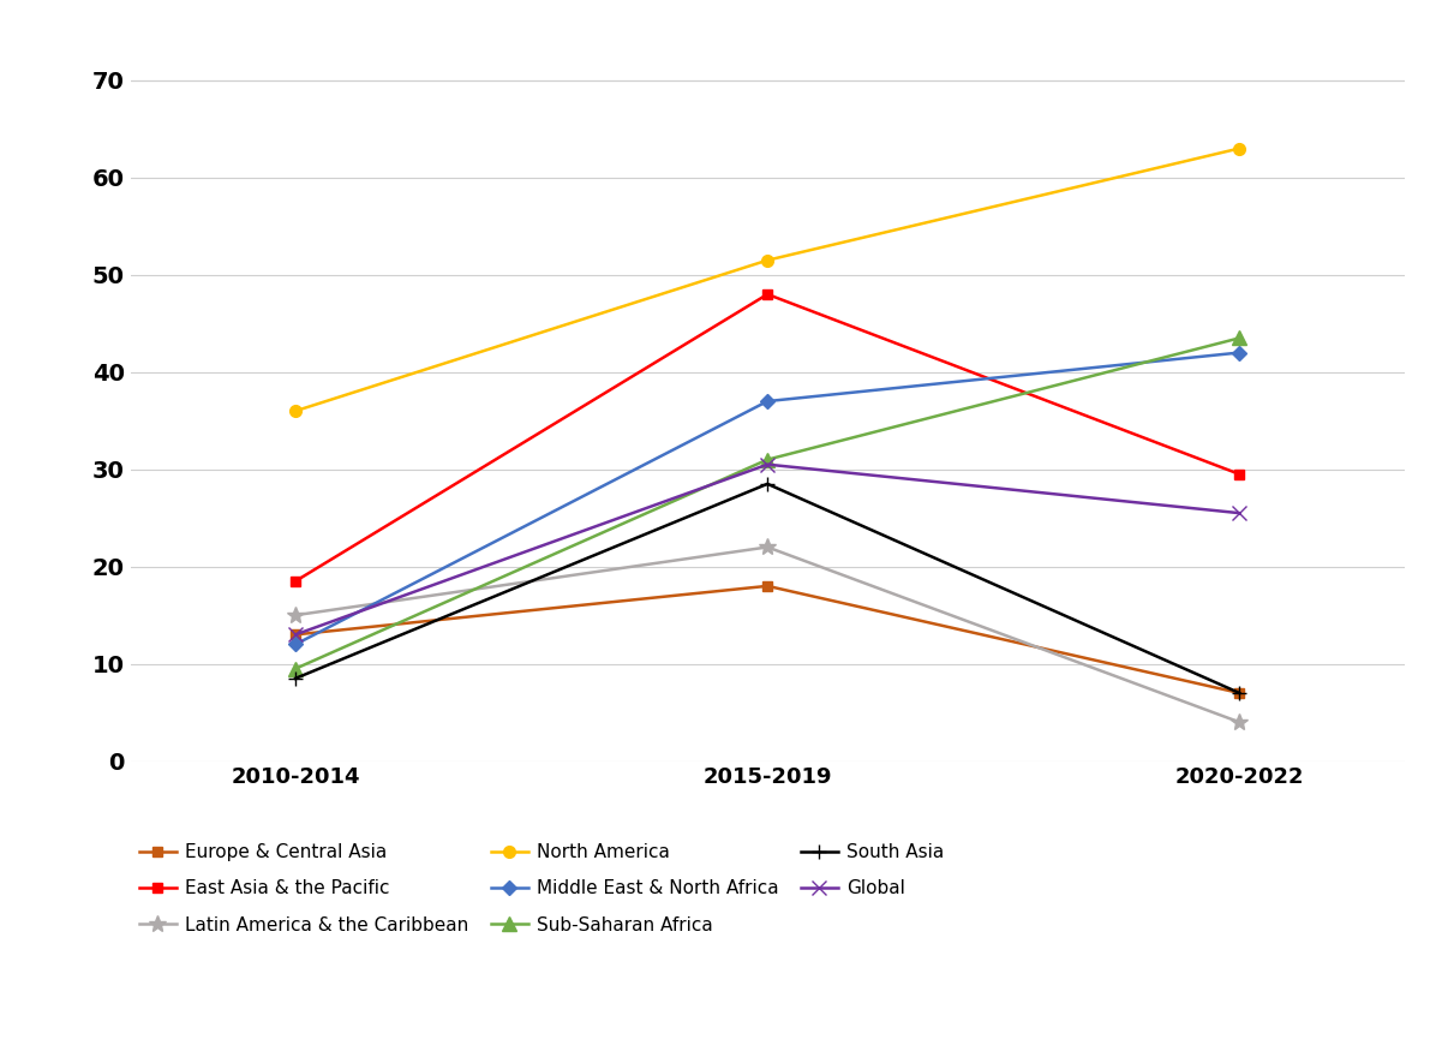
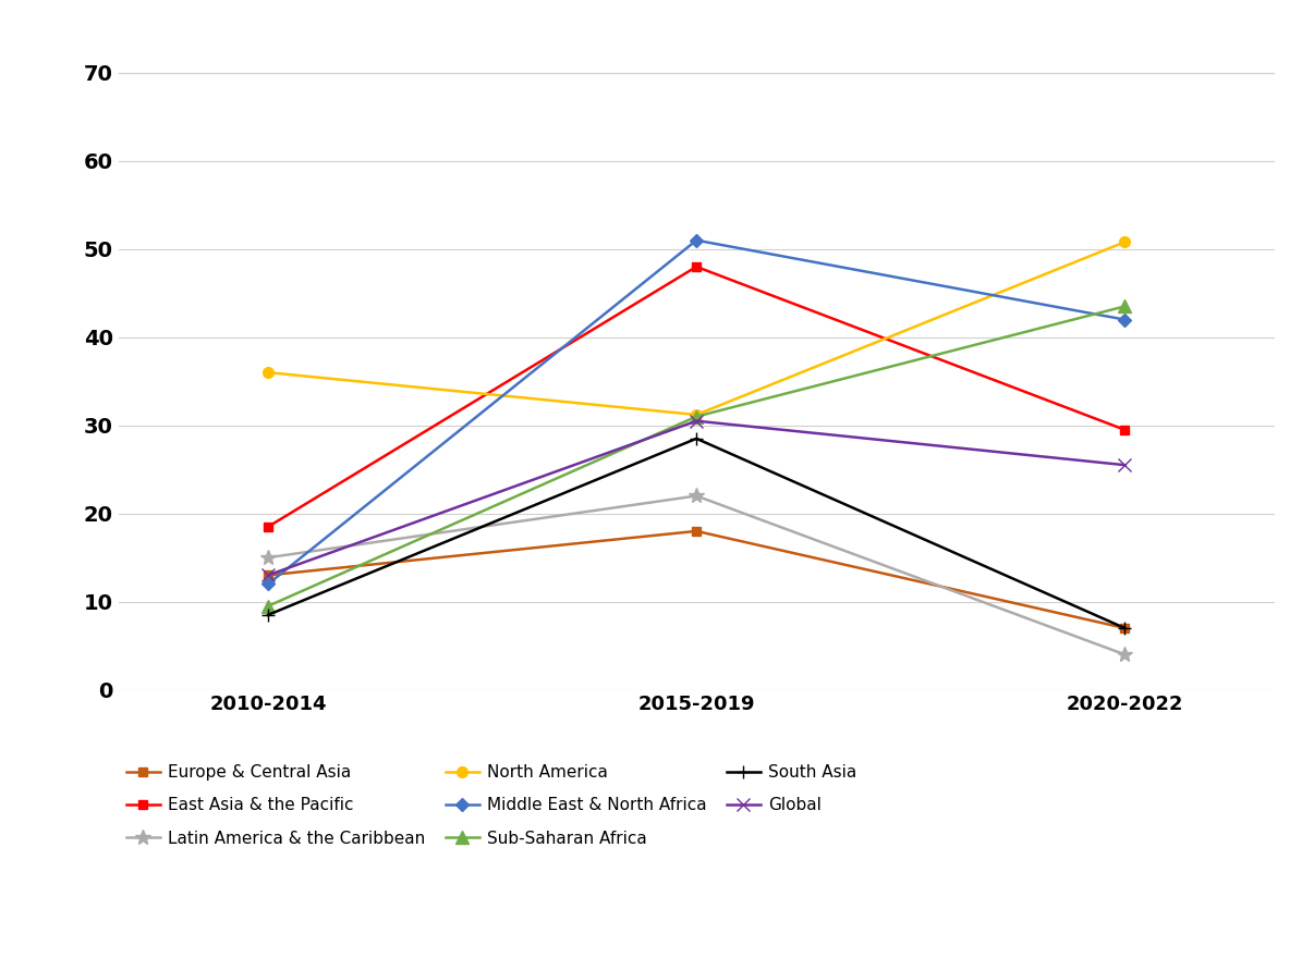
North America/2015-2019: 51.5 -> 31.2
Middle East & North Africa/2015-2019: 37 -> 51
North America/2020-2022: 63.0 -> 50.8
